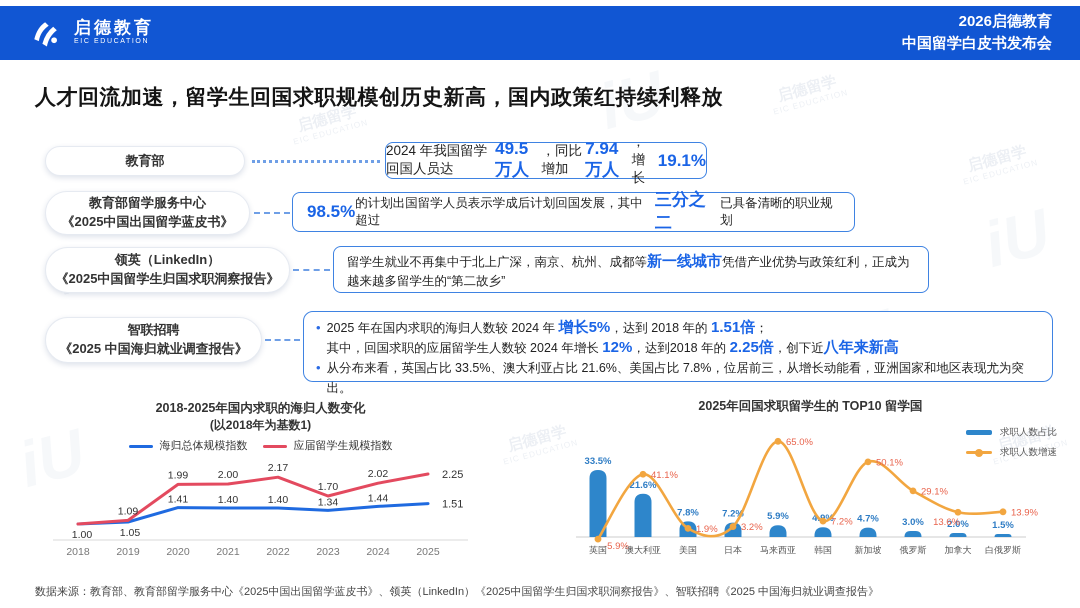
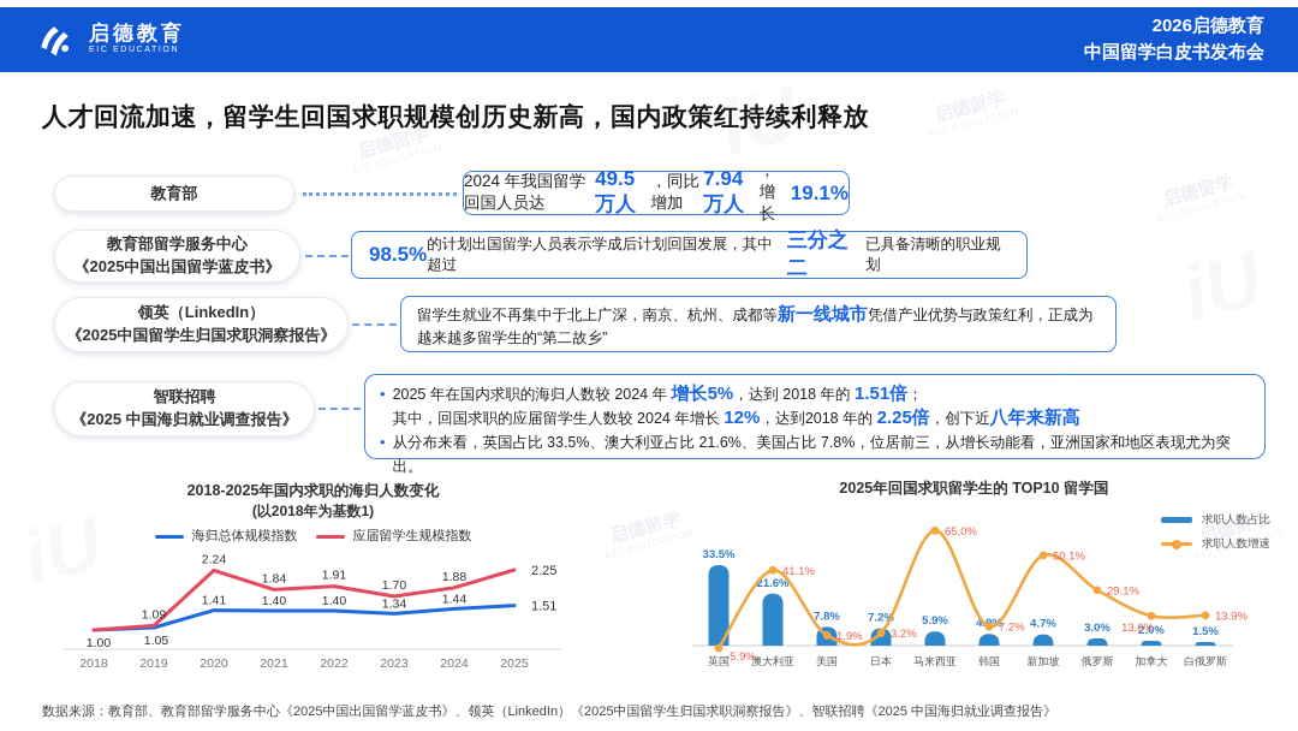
2018-2025年国内求职的海归人数变化/应届留学生规模指数/2020: 1.99 -> 2.24
2018-2025年国内求职的海归人数变化/应届留学生规模指数/2021: 2.00 -> 1.84
2018-2025年国内求职的海归人数变化/应届留学生规模指数/2022: 2.17 -> 1.91
2018-2025年国内求职的海归人数变化/应届留学生规模指数/2024: 2.02 -> 1.88
